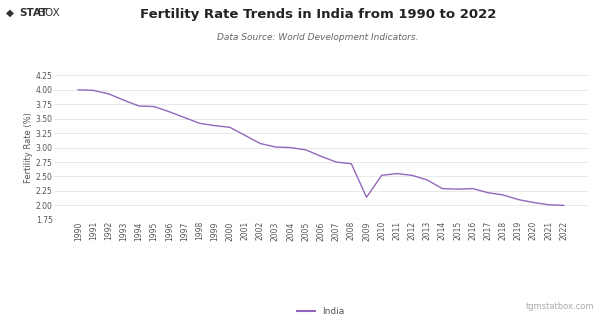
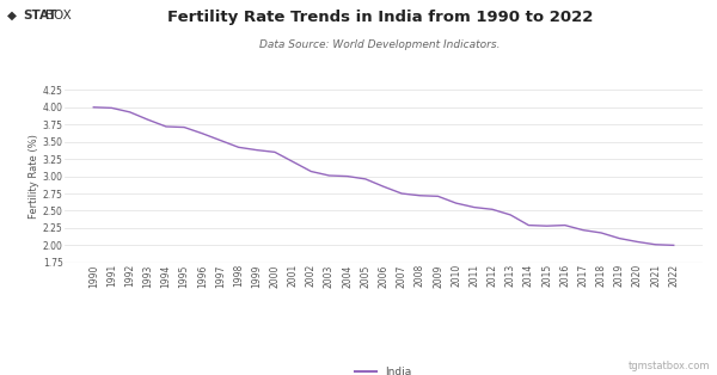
2009: 2.14 -> 2.71
2010: 2.52 -> 2.61
